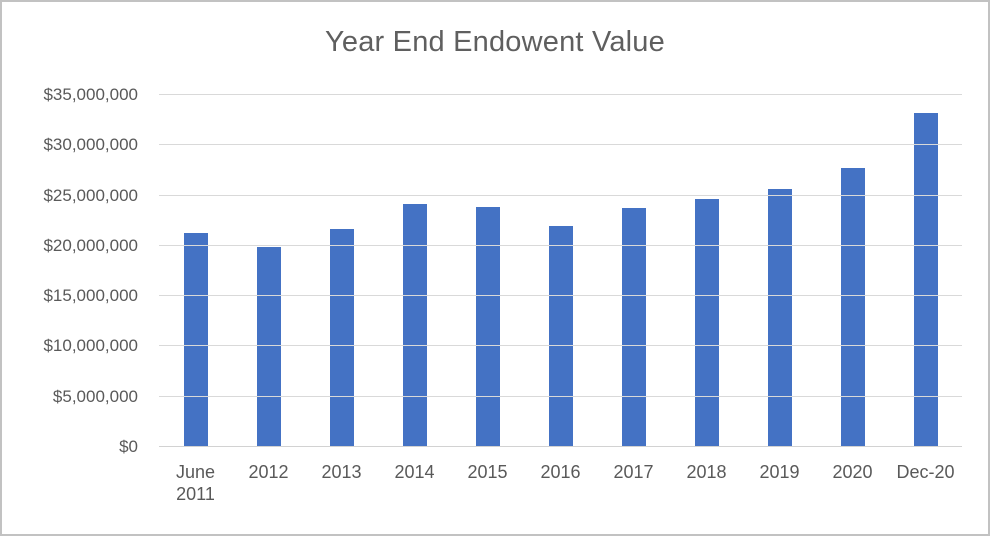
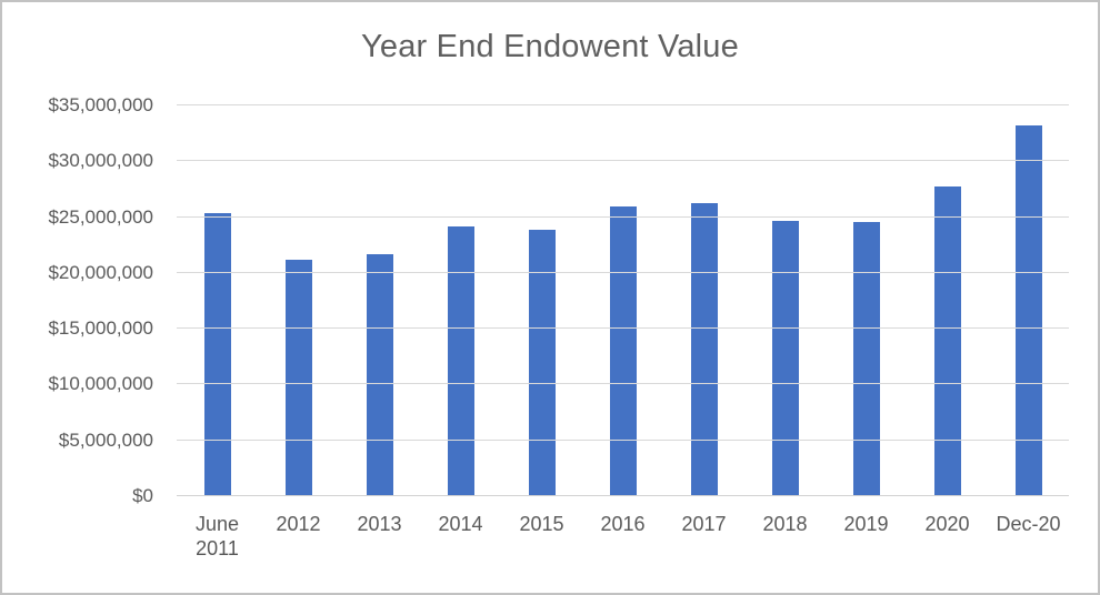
June 2011: $21300000 -> $25400000
2012: $19900000 -> $21200000
2016: $22000000 -> $26000000
2017: $23800000 -> $26300000
2019: $25700000 -> $24600000
